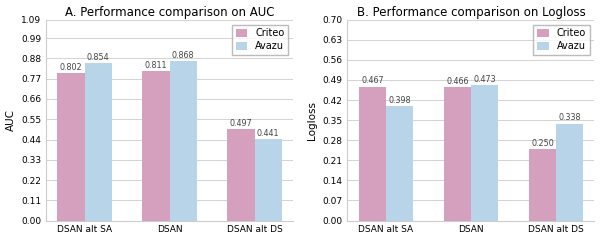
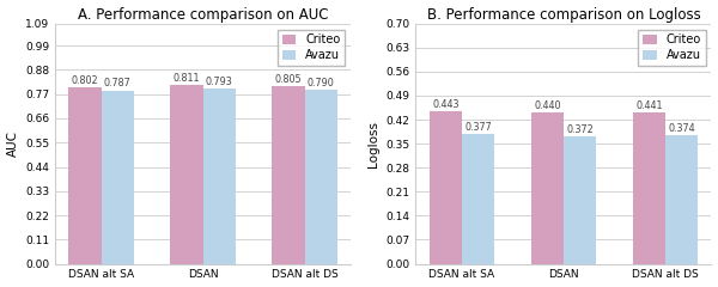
A. Performance comparison on AUC/Avazu/DSAN alt SA: 0.854 -> 0.787
A. Performance comparison on AUC/Avazu/DSAN: 0.868 -> 0.793
A. Performance comparison on AUC/Criteo/DSAN alt DS: 0.497 -> 0.805
A. Performance comparison on AUC/Avazu/DSAN alt DS: 0.441 -> 0.790
B. Performance comparison on Logloss/Criteo/DSAN alt SA: 0.467 -> 0.443
B. Performance comparison on Logloss/Avazu/DSAN alt SA: 0.398 -> 0.377
B. Performance comparison on Logloss/Criteo/DSAN: 0.466 -> 0.440
B. Performance comparison on Logloss/Avazu/DSAN: 0.473 -> 0.372
B. Performance comparison on Logloss/Criteo/DSAN alt DS: 0.250 -> 0.441
B. Performance comparison on Logloss/Avazu/DSAN alt DS: 0.338 -> 0.374
